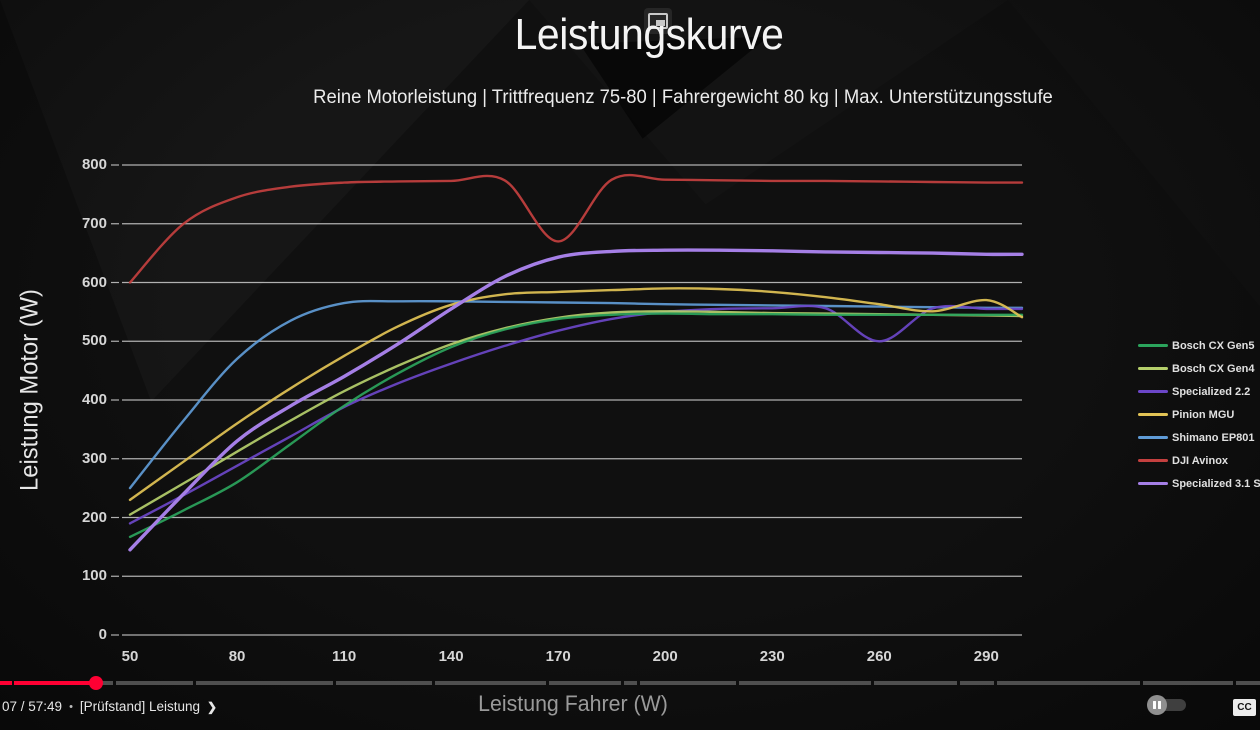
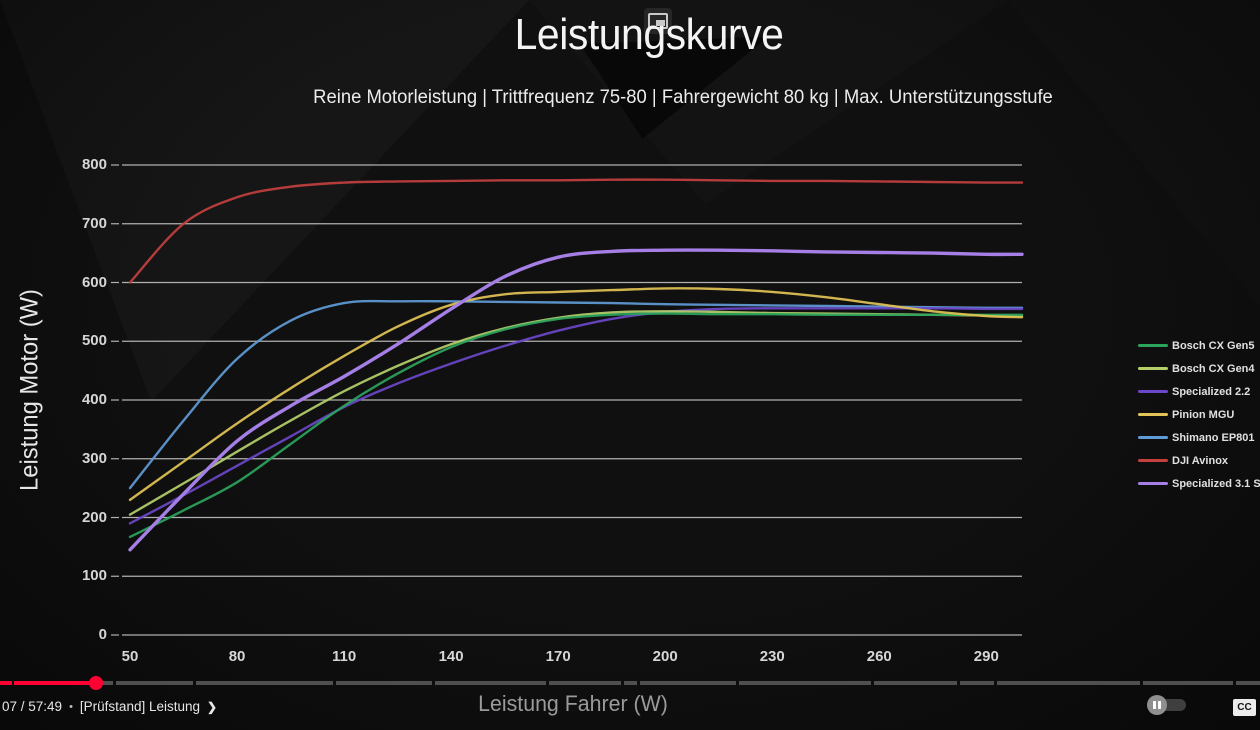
DJI Avinox/170: 670 -> 770
Specialized 2.2/260: 500 -> 560
Pinion MGU/290: 570 -> 540
